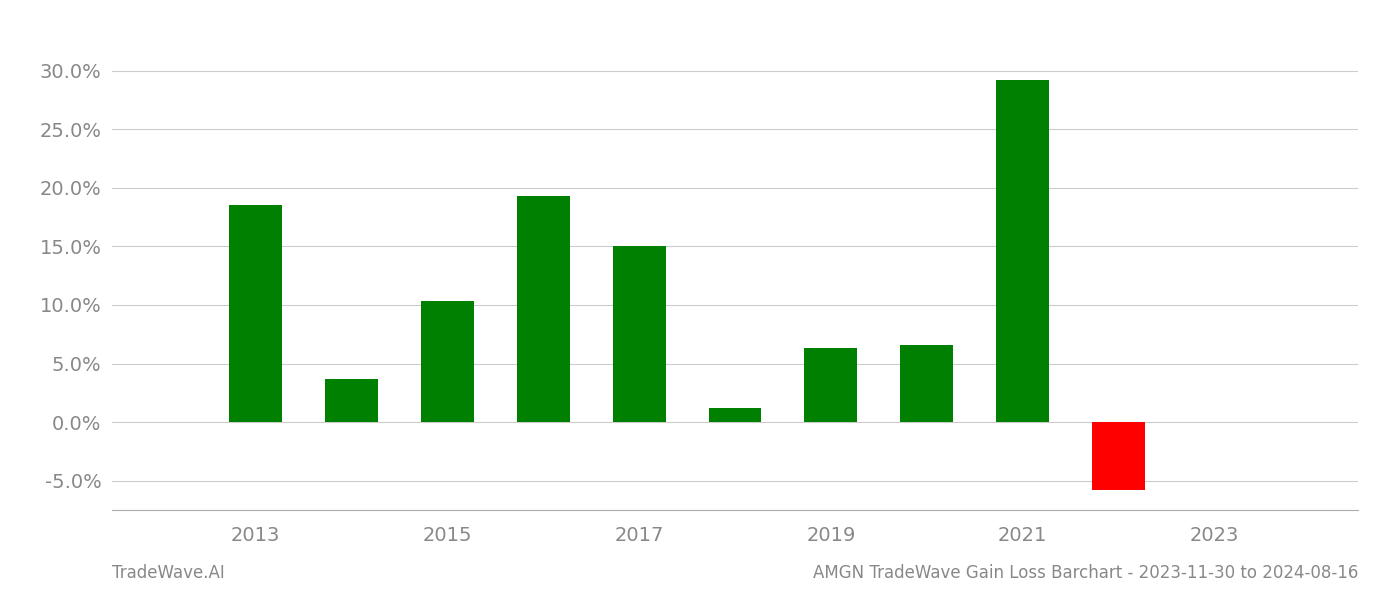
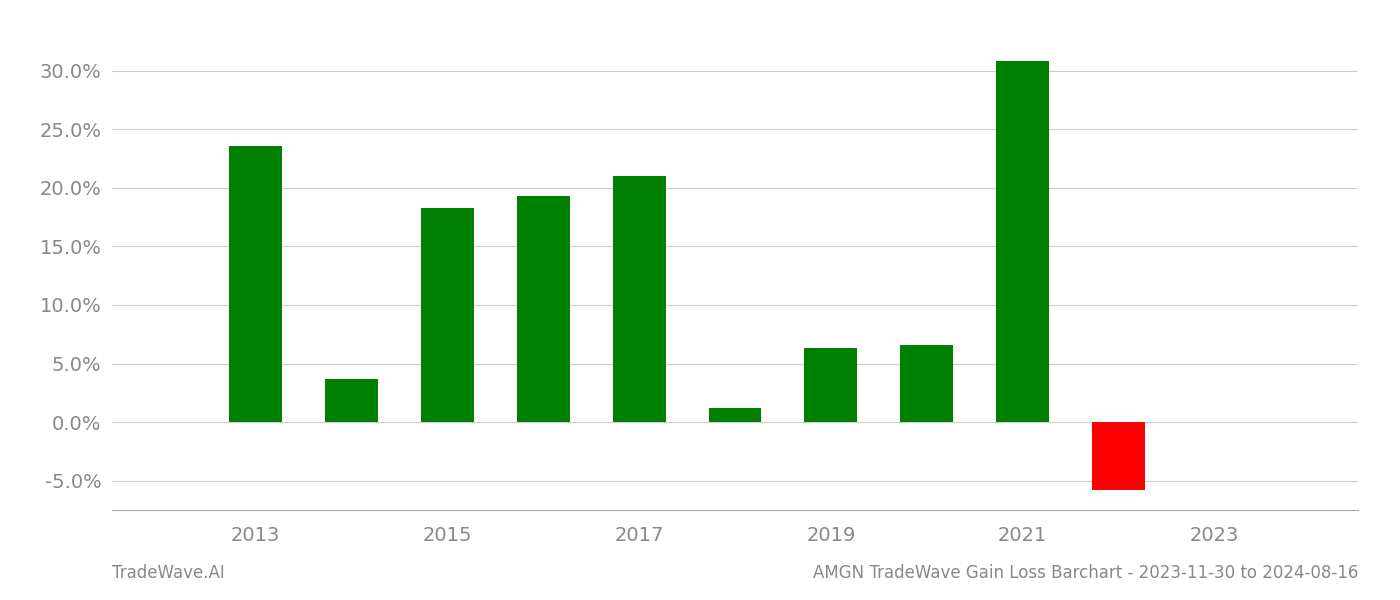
2013: 18.5% -> 23.6%
2015: 10.3% -> 18.3%
2017: 15.0% -> 21.0%
2021: 29.2% -> 30.8%
